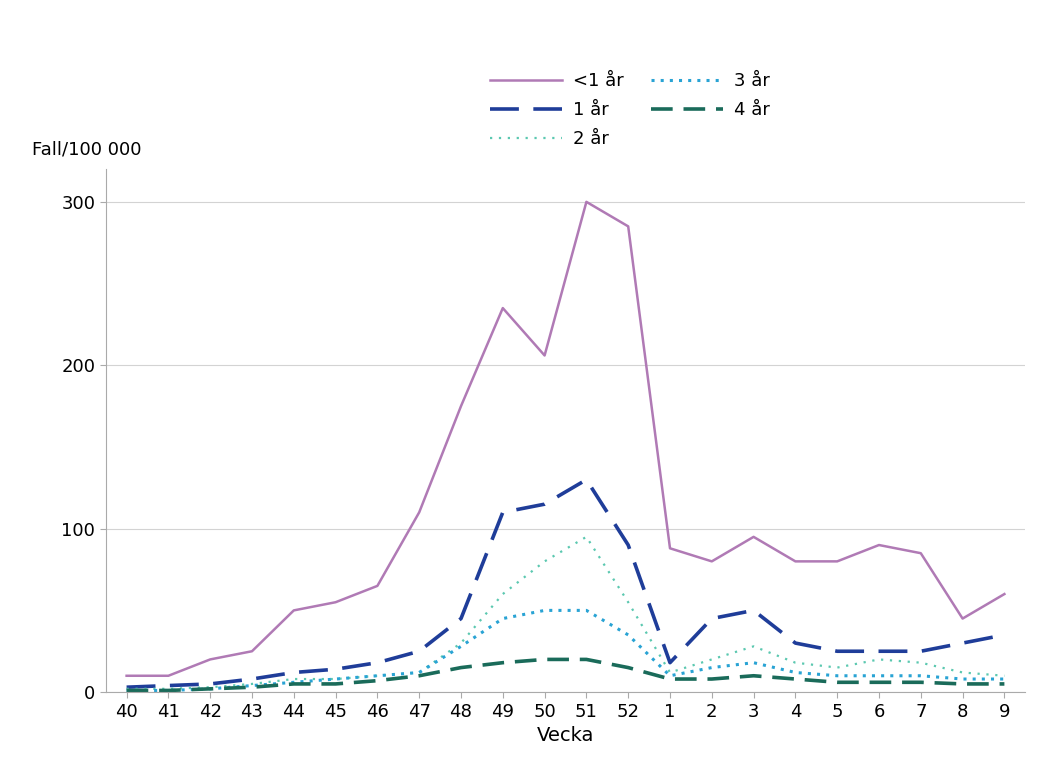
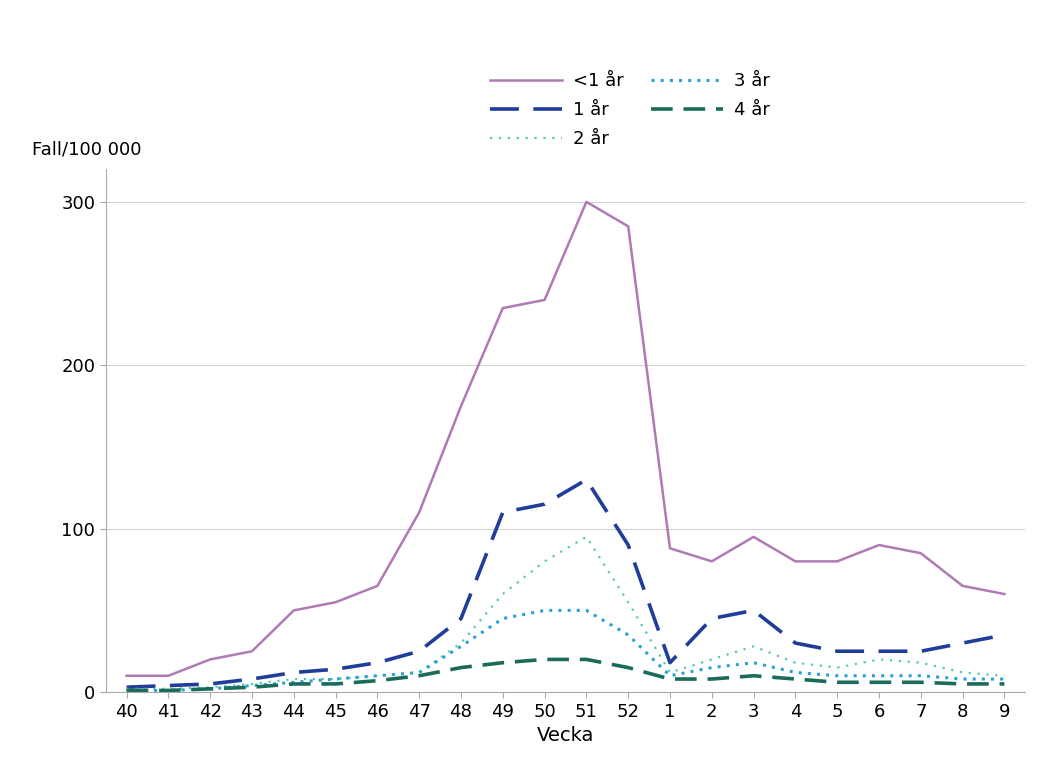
<1 år/50: 206 -> 240
<1 år/8: 45 -> 65
